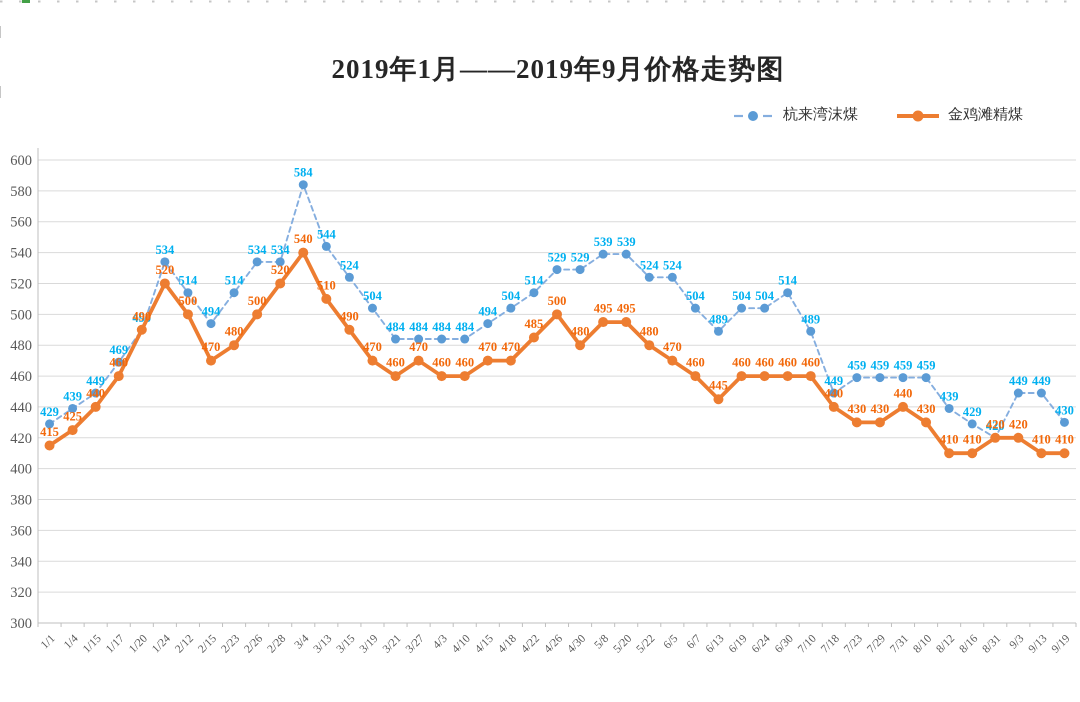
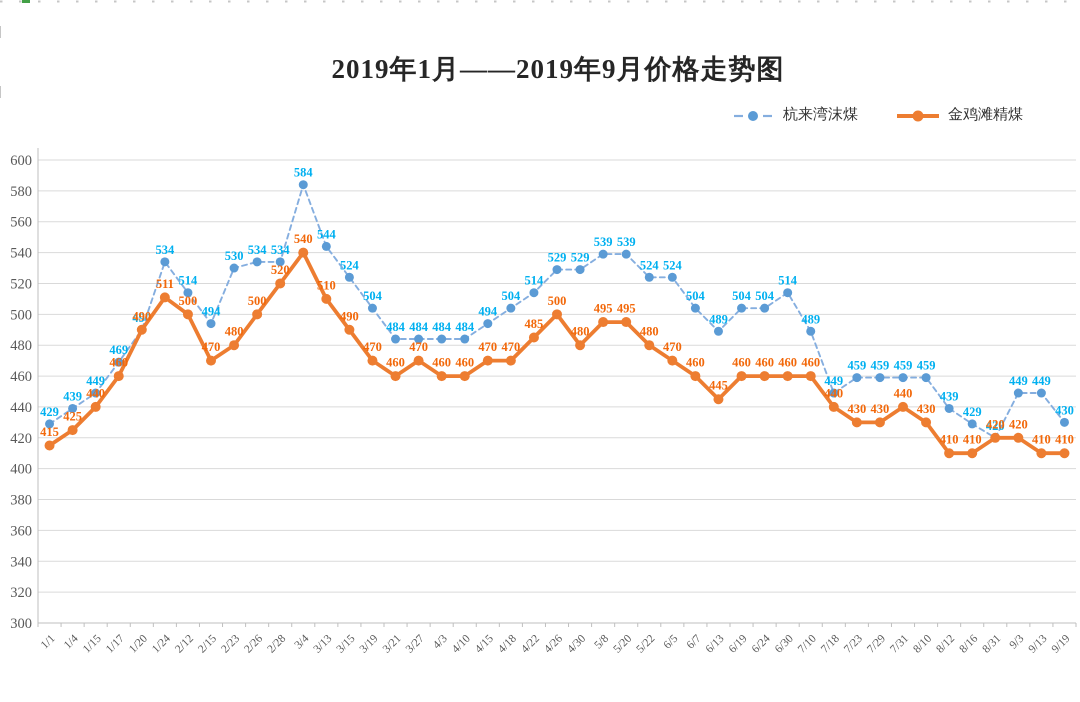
金鸡滩精煤/1/24: 520 -> 511
杭来湾沫煤/2/23: 514 -> 530
